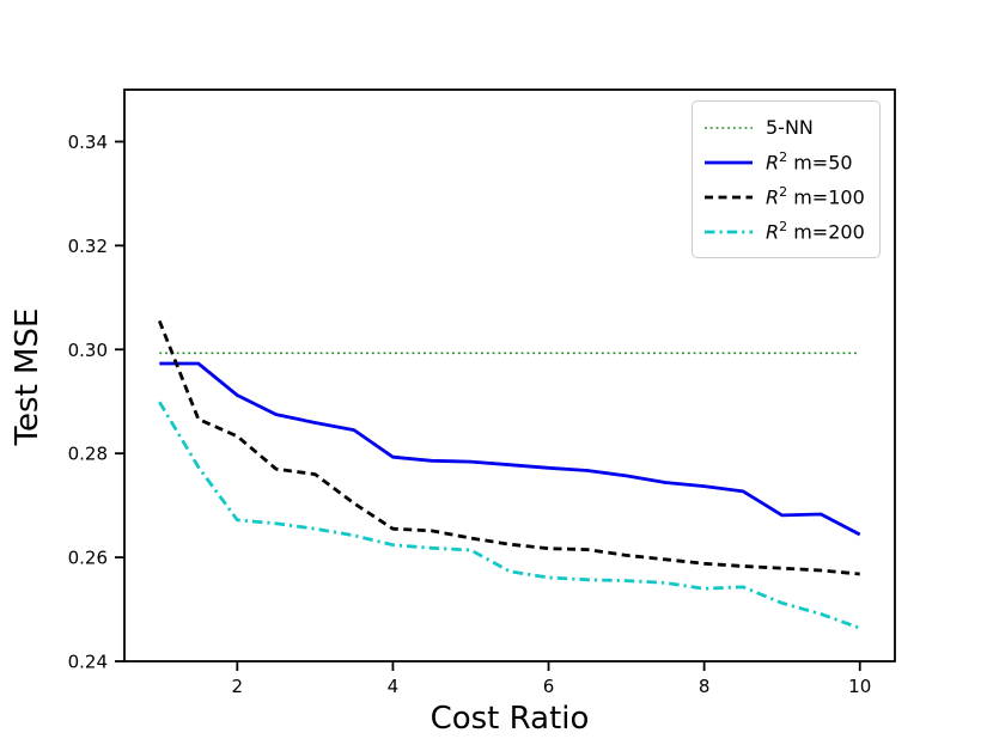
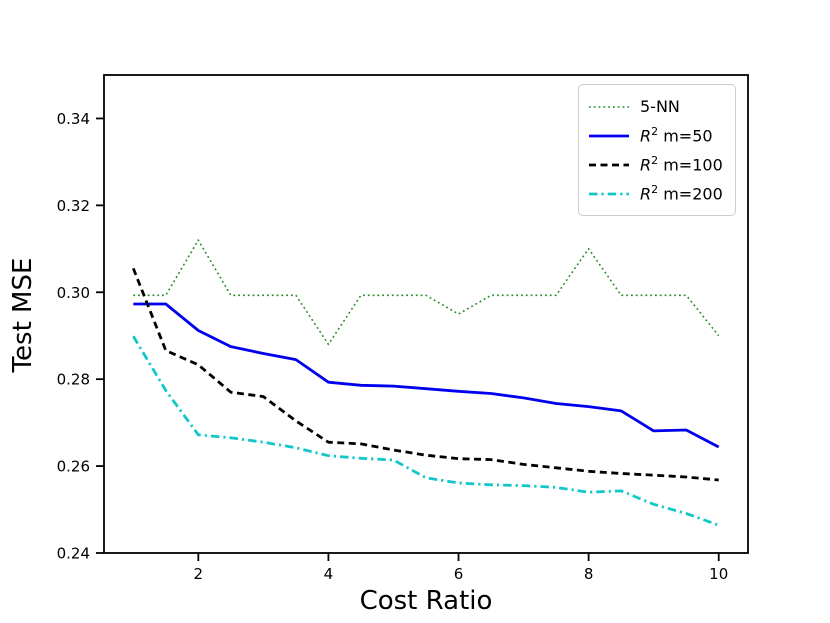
5-NN/2: 0.299 -> 0.312
5-NN/4: 0.299 -> 0.288
5-NN/6: 0.299 -> 0.295
5-NN/8: 0.299 -> 0.310
5-NN/10: 0.299 -> 0.290
